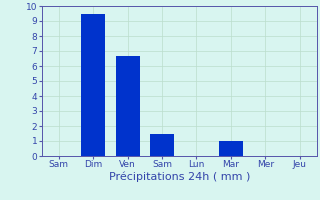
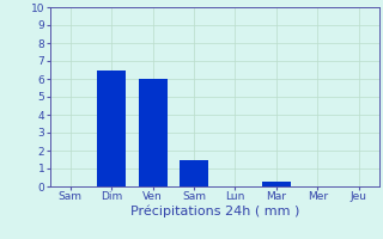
Dim: 9.5 -> 6.5
Ven: 6.7 -> 6.0
Mar: 1.0 -> 0.3
